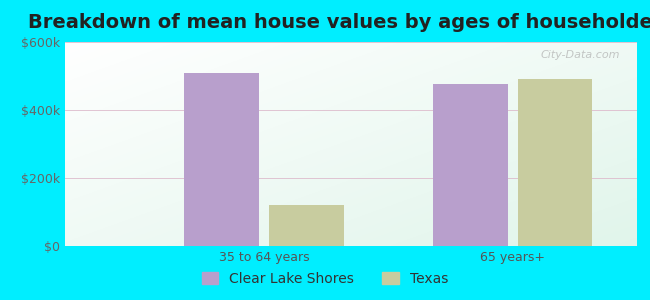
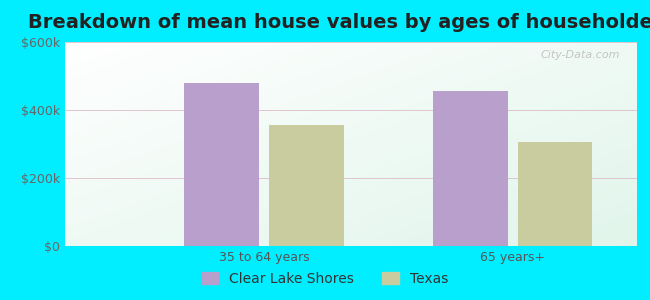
Clear Lake Shores/35 to 64 years: $510k -> $480k
Texas/35 to 64 years: $120k -> $355k
Clear Lake Shores/65 years+: $475k -> $455k
Texas/65 years+: $490k -> $305k
